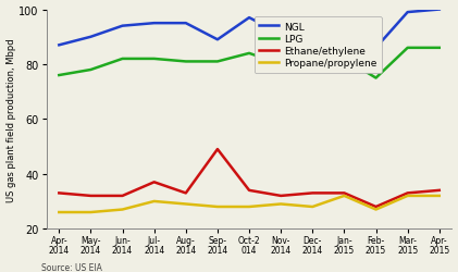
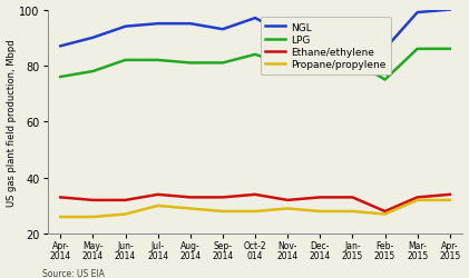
Ethane/ethylene/Jul- 2014: 37 -> 34
NGL/Sep- 2014: 89 -> 93
Ethane/ethylene/Sep- 2014: 49 -> 33
Propane/propylene/Jan- 2015: 32 -> 28
